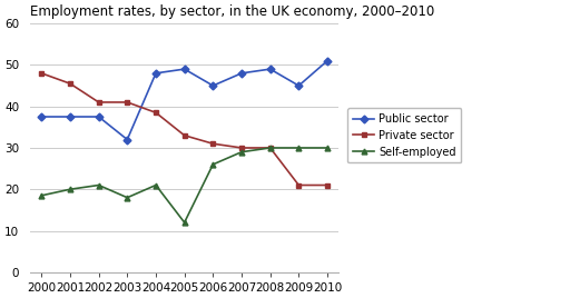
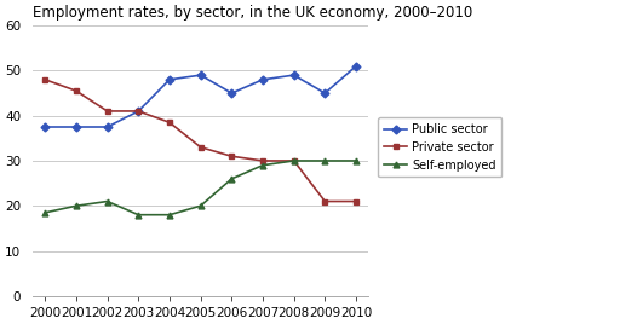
Public sector/2003: 32.0 -> 41.0
Self-employed/2004: 21.0 -> 18.0
Self-employed/2005: 12.0 -> 20.0
